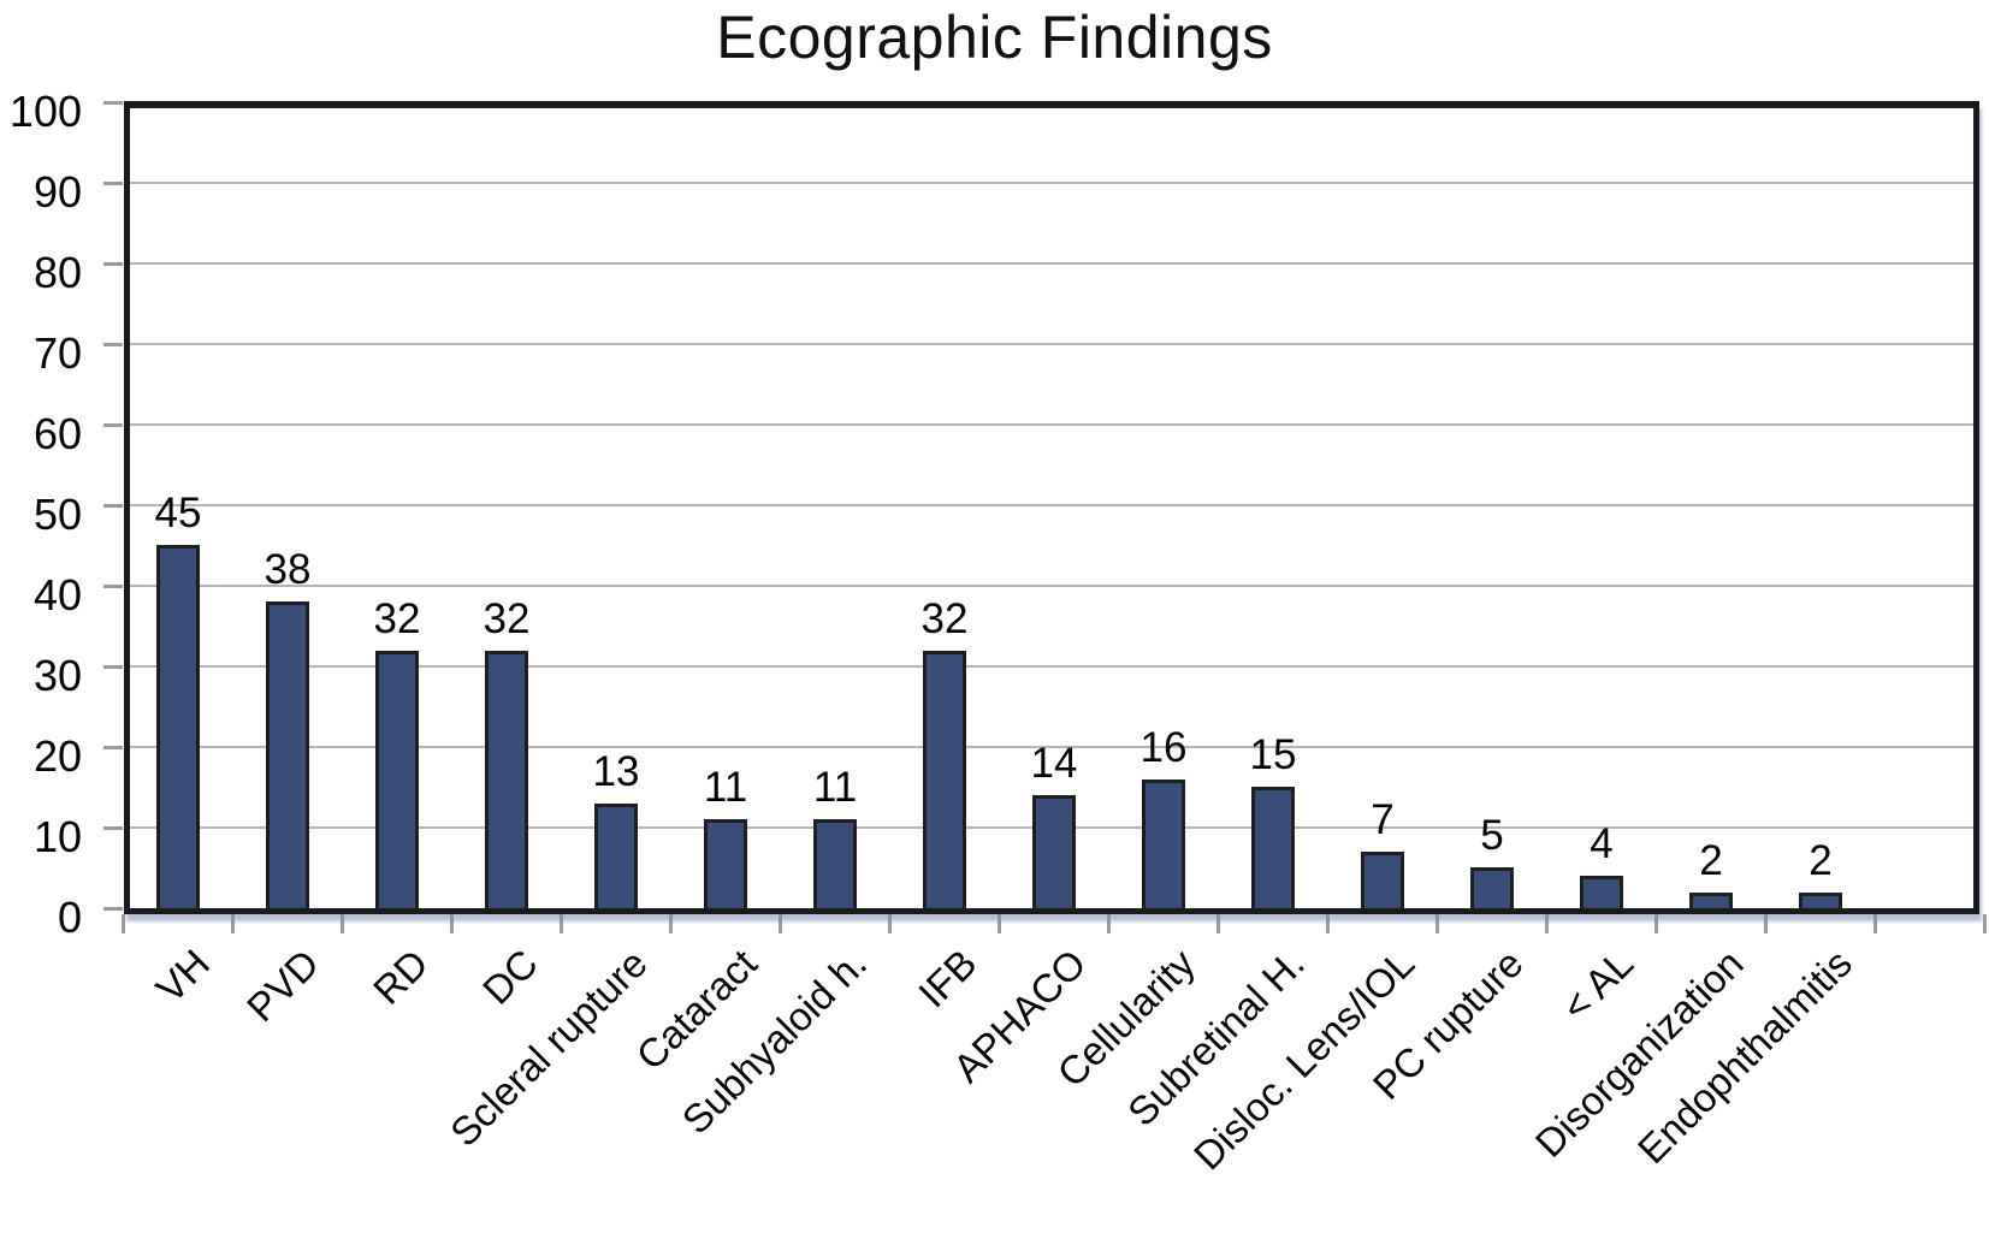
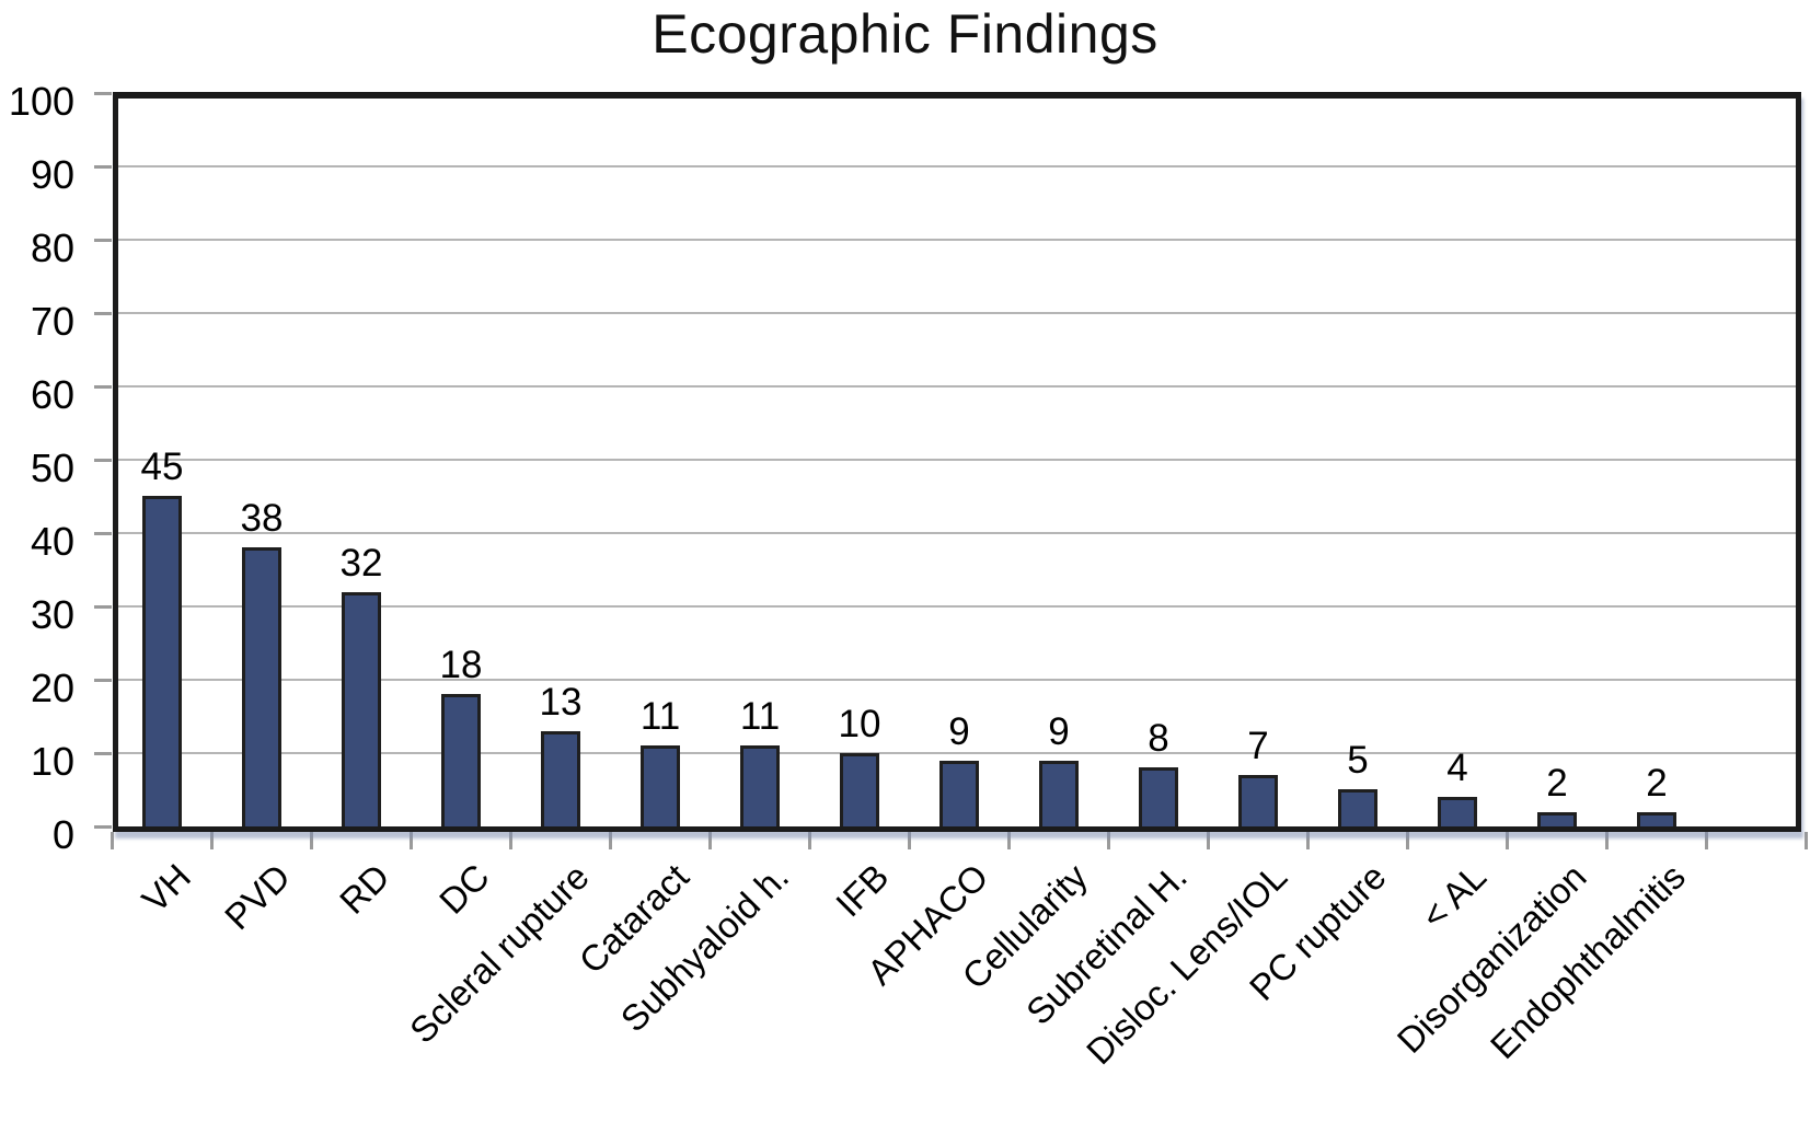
DC: 32 -> 18
IFB: 32 -> 10
APHACO: 14 -> 9
Cellularity: 16 -> 9
Subretinal H.: 15 -> 8
